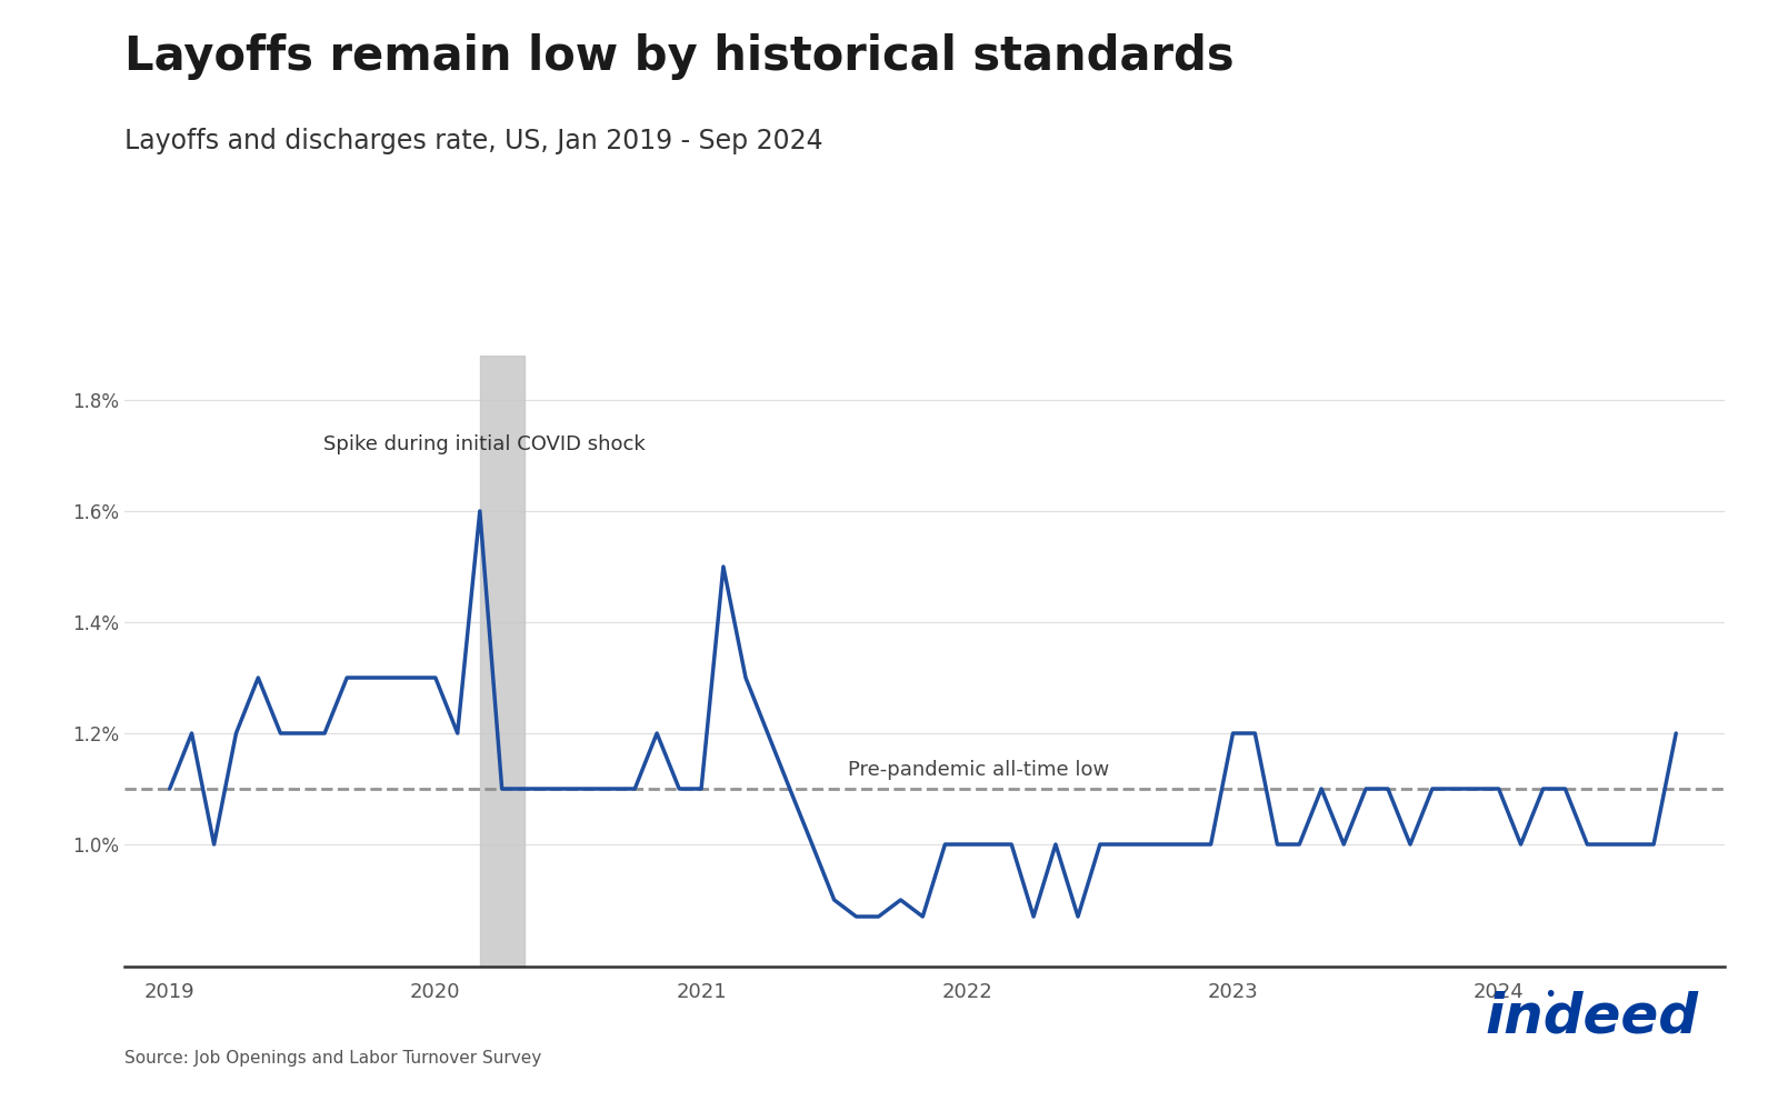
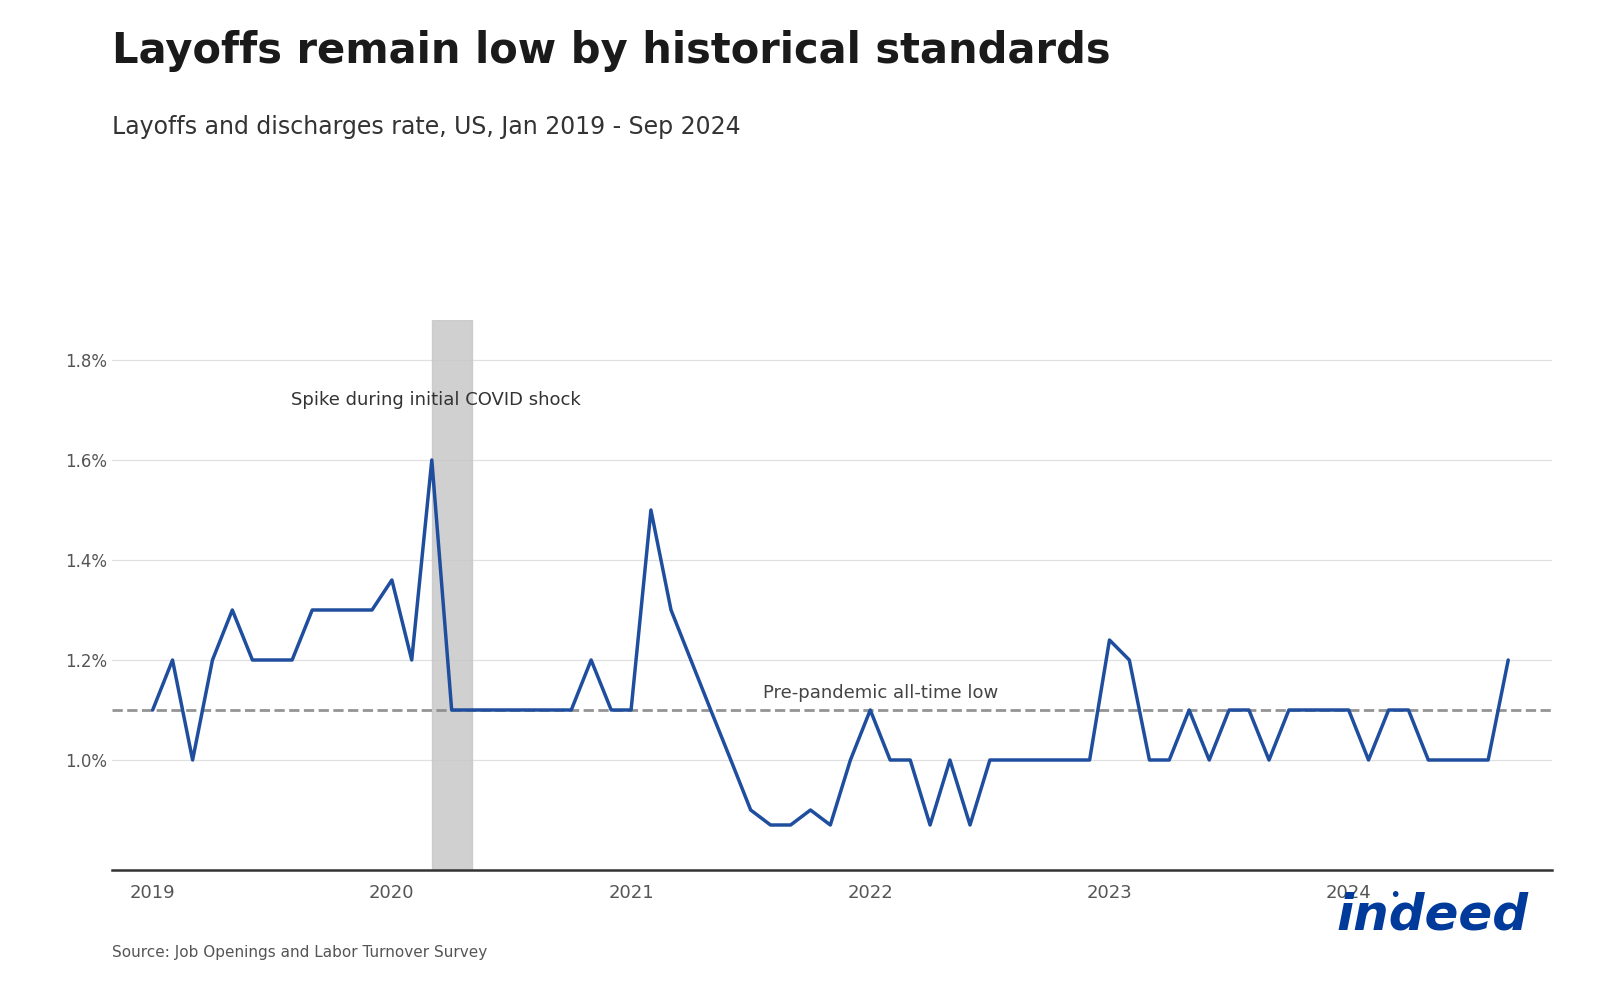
2020: 1.30% -> 1.36%
2022: 1.00% -> 1.10%
2023: 1.20% -> 1.24%
